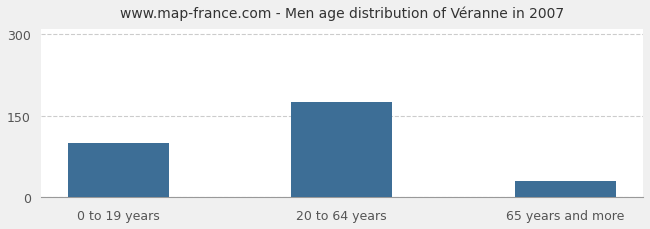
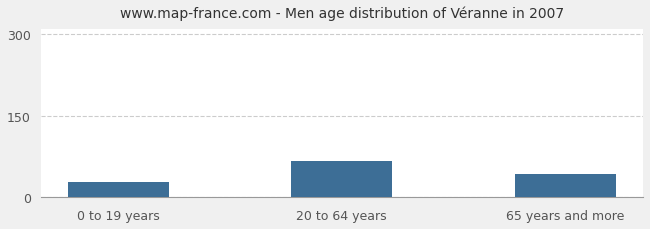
0 to 19 years: 100 -> 28
20 to 64 years: 175 -> 66
65 years and more: 30 -> 42
